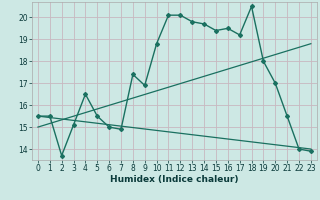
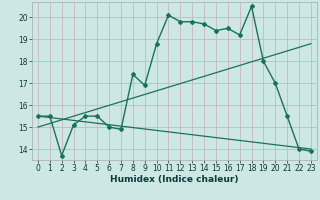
4: 16.5 -> 15.5
12: 20.1 -> 19.8
